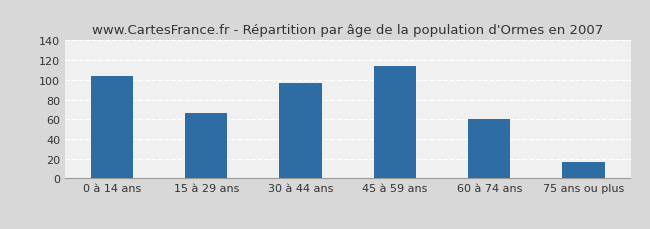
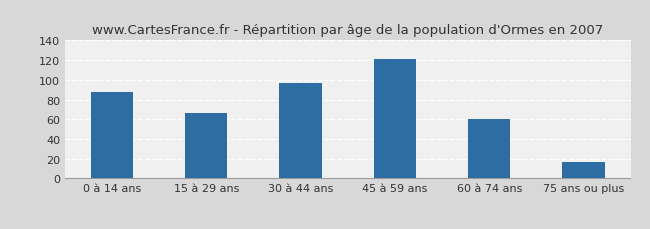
0 à 14 ans: 104 -> 88
45 à 59 ans: 114 -> 121
